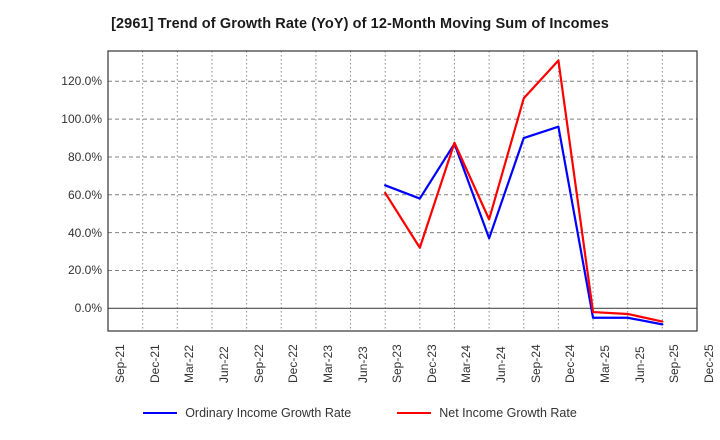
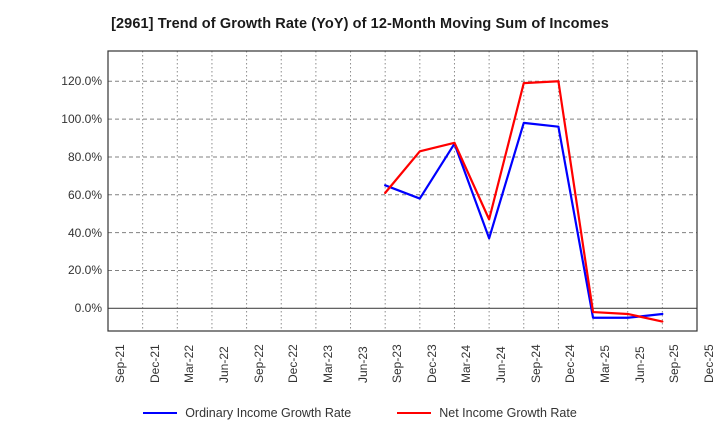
Net Income Growth Rate/Dec-23: 32% -> 83%
Ordinary Income Growth Rate/Sep-24: 90% -> 98%
Net Income Growth Rate/Sep-24: 111% -> 119%
Net Income Growth Rate/Dec-24: 131% -> 120%
Ordinary Income Growth Rate/Sep-25: -8% -> -3%
